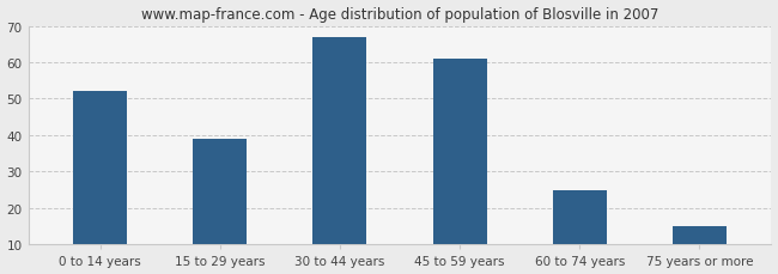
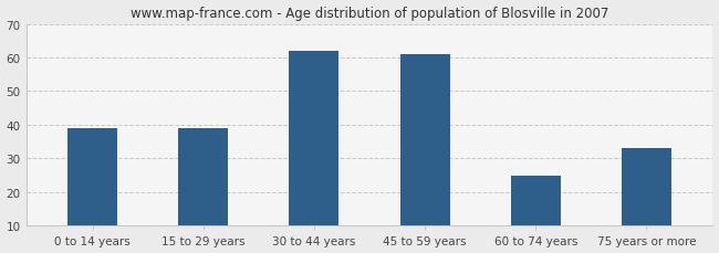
0 to 14 years: 52 -> 39
30 to 44 years: 67 -> 62
75 years or more: 15 -> 33
